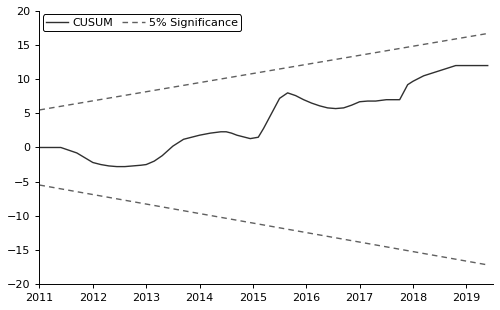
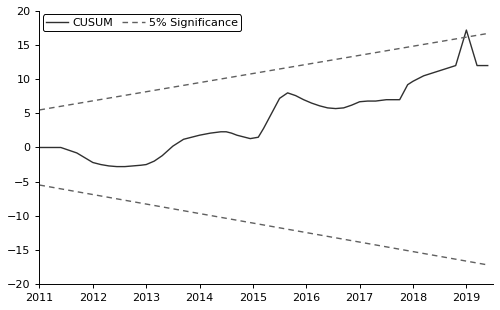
2019: 12.0 -> 17.2
